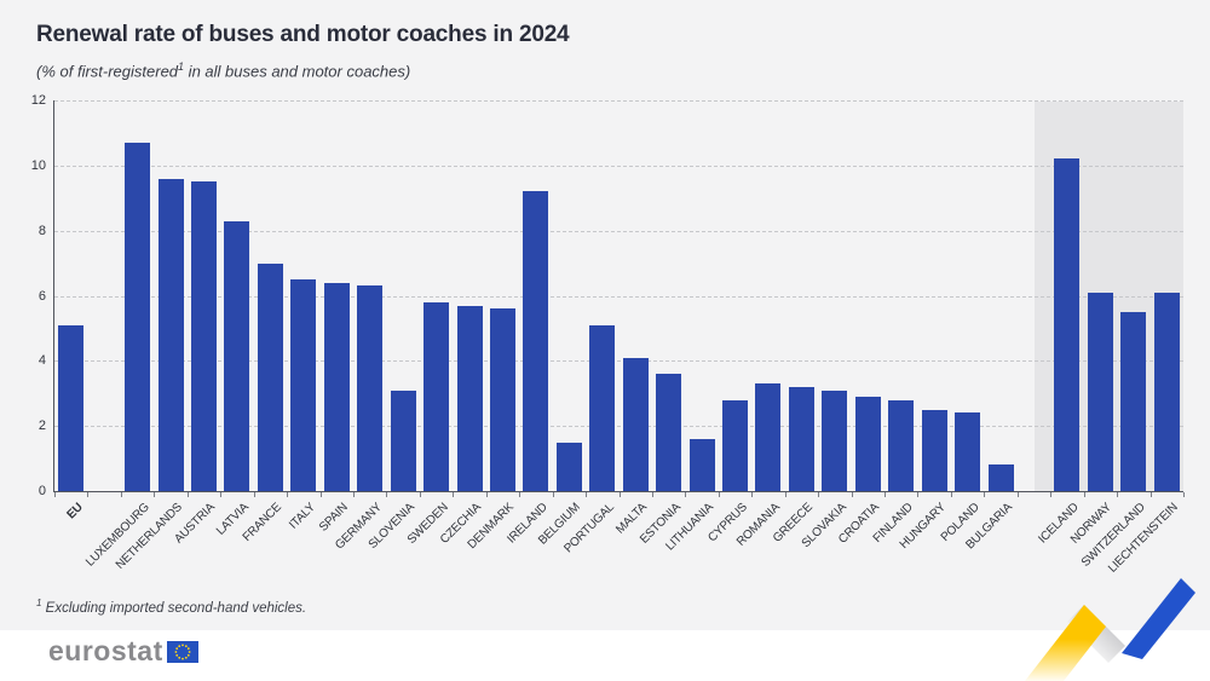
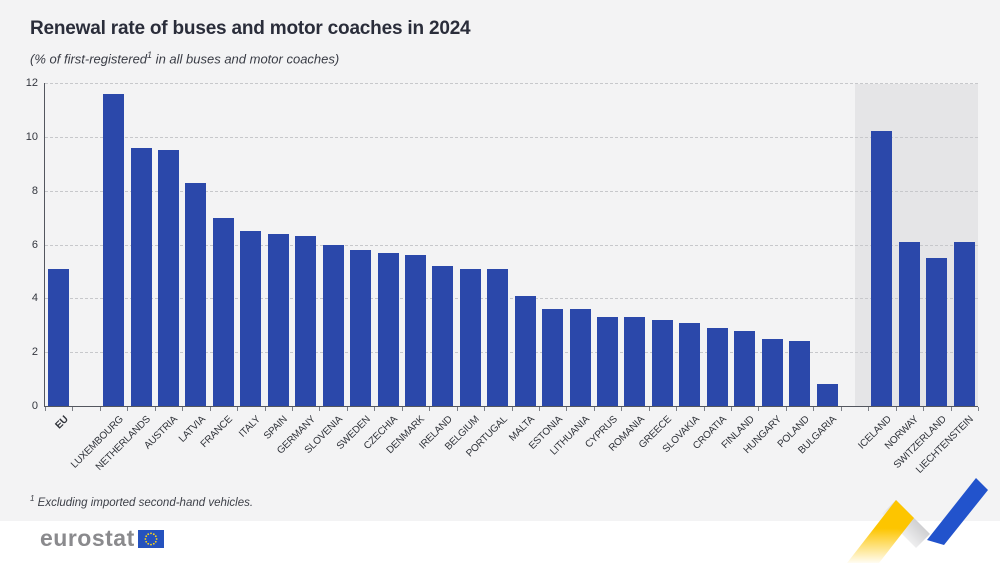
LUXEMBOURG: 10.7 -> 11.6
SLOVENIA: 3.1 -> 6.0
IRELAND: 9.2 -> 5.2
BELGIUM: 1.5 -> 5.1
LITHUANIA: 1.6 -> 3.6
CYPRUS: 2.8 -> 3.3
